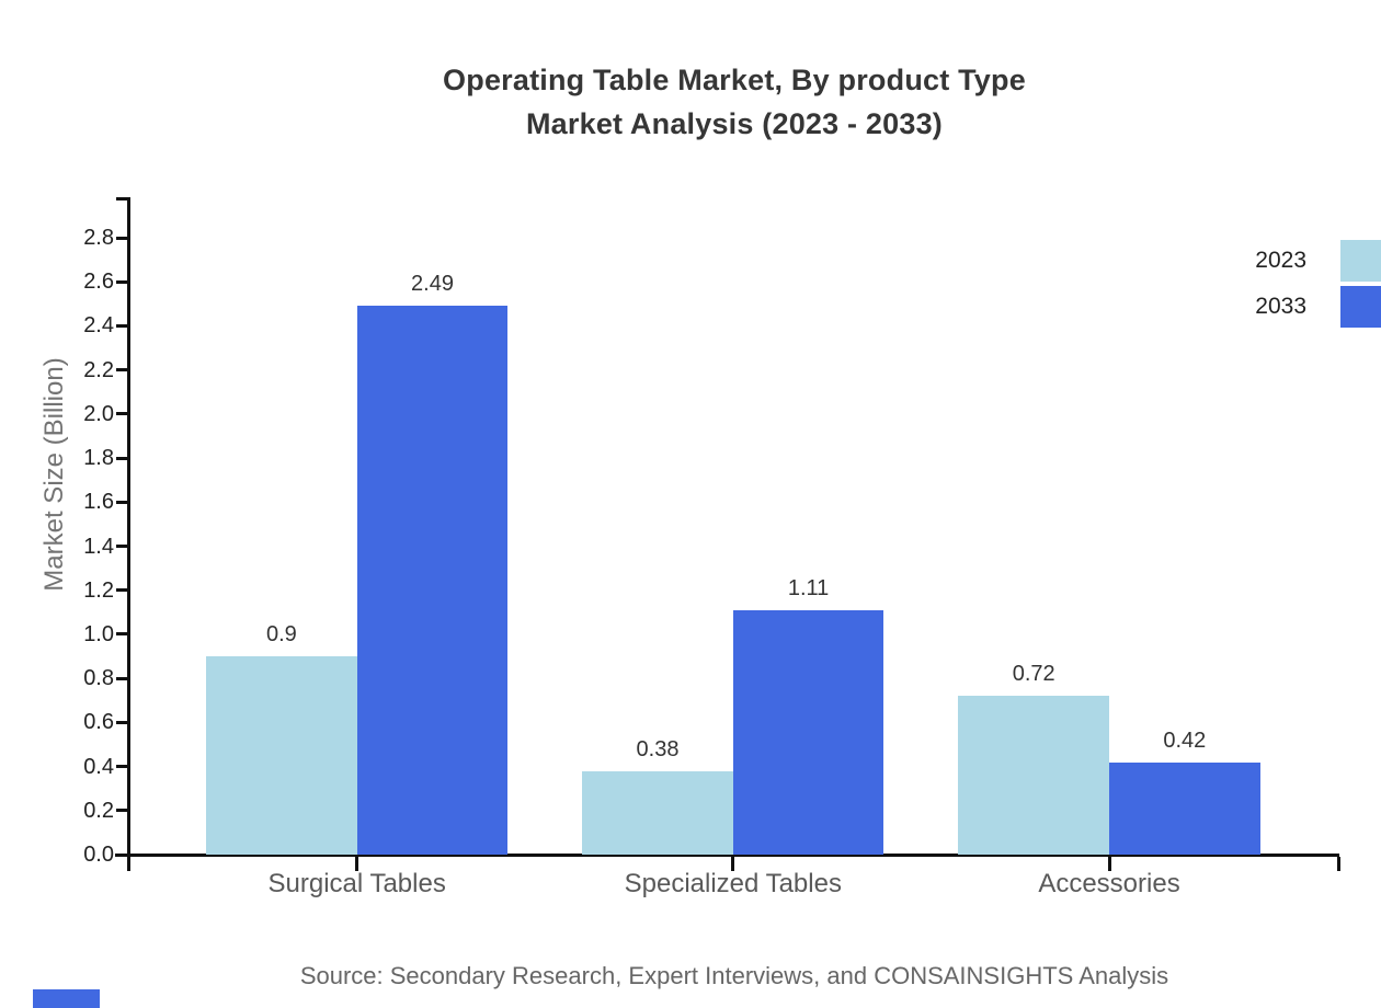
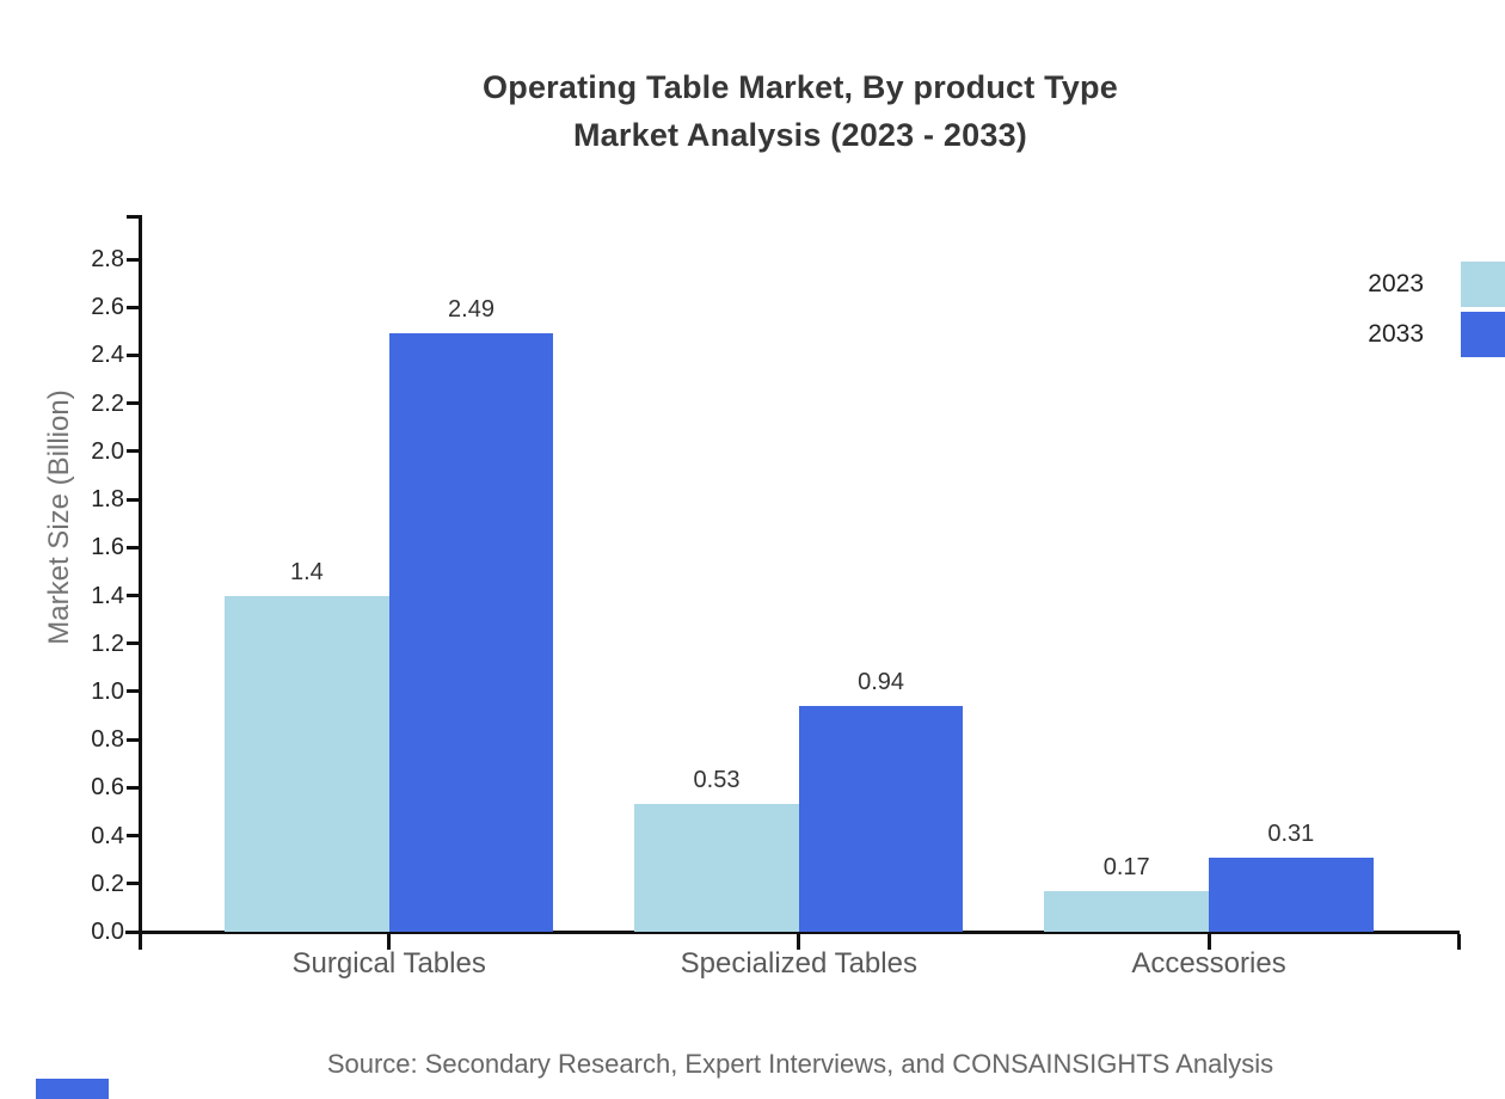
2023/Surgical Tables: 0.9 -> 1.4
2023/Specialized Tables: 0.38 -> 0.53
2033/Specialized Tables: 1.11 -> 0.94
2023/Accessories: 0.72 -> 0.17
2033/Accessories: 0.42 -> 0.31
